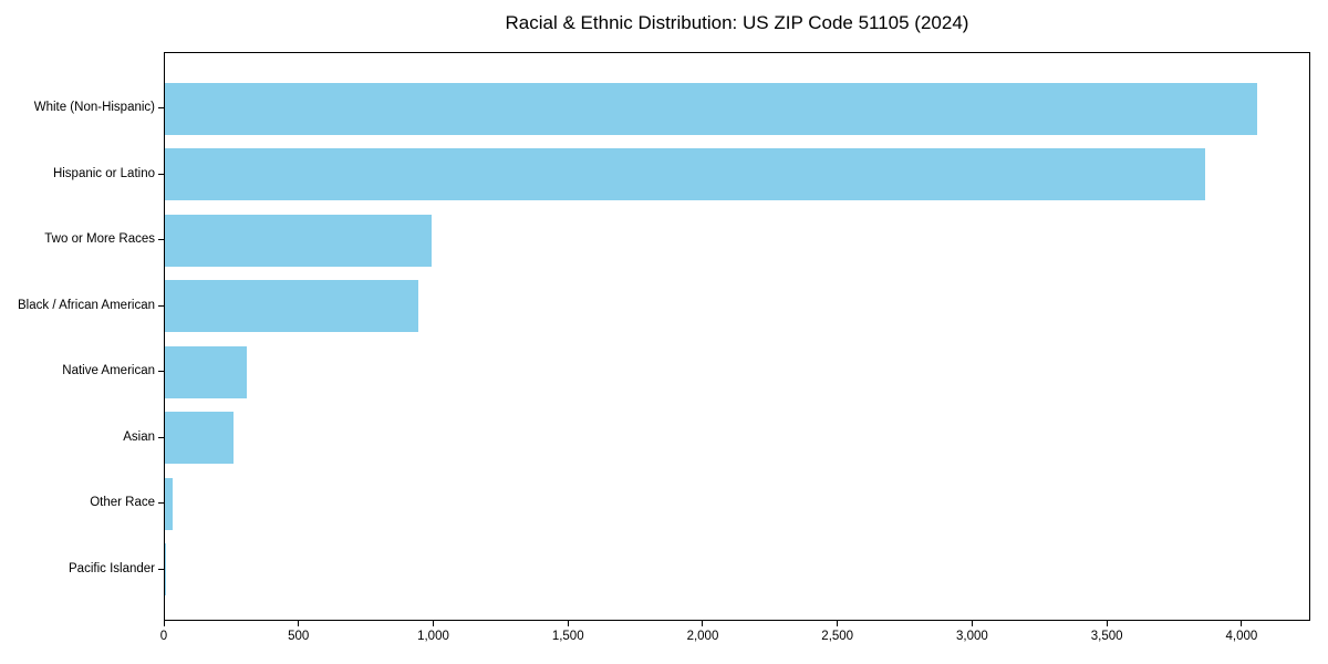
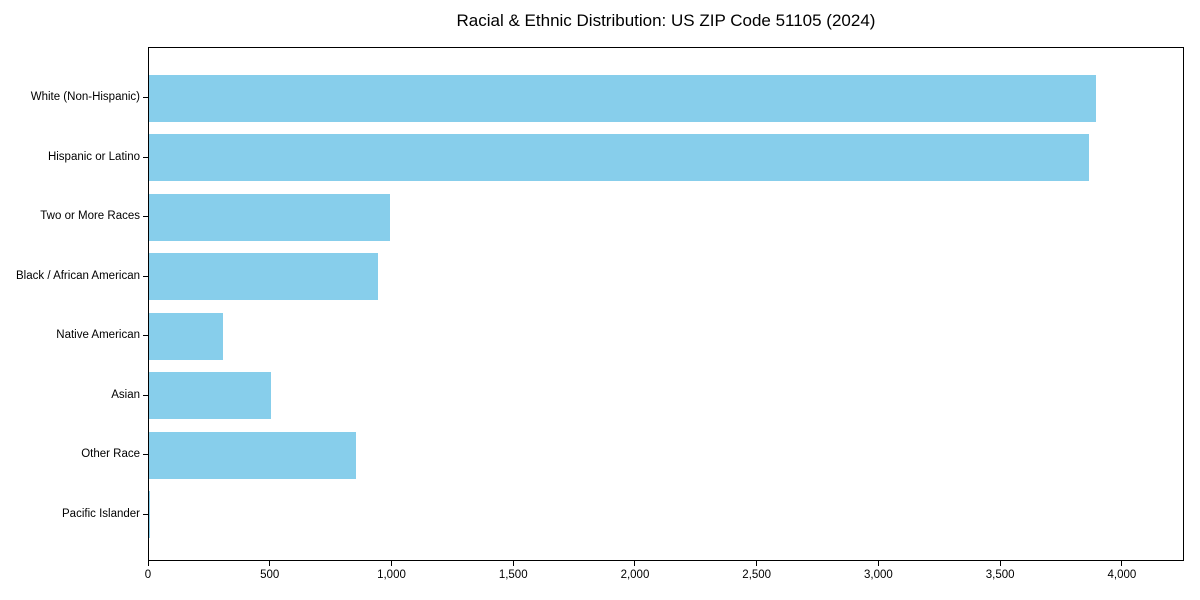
White (Non-Hispanic): 4060 -> 3890
Asian: 260 -> 500
Other Race: 30 -> 850
